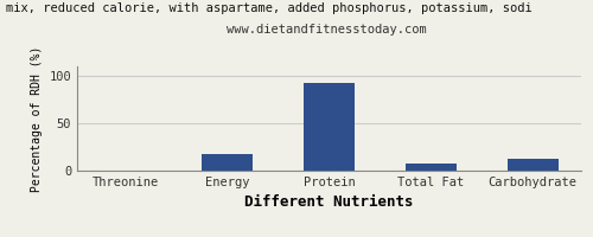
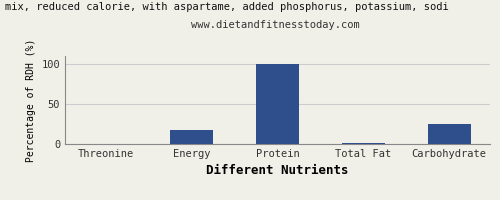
Protein: 92 -> 100
Total Fat: 8 -> 1
Carbohydrate: 12 -> 25
